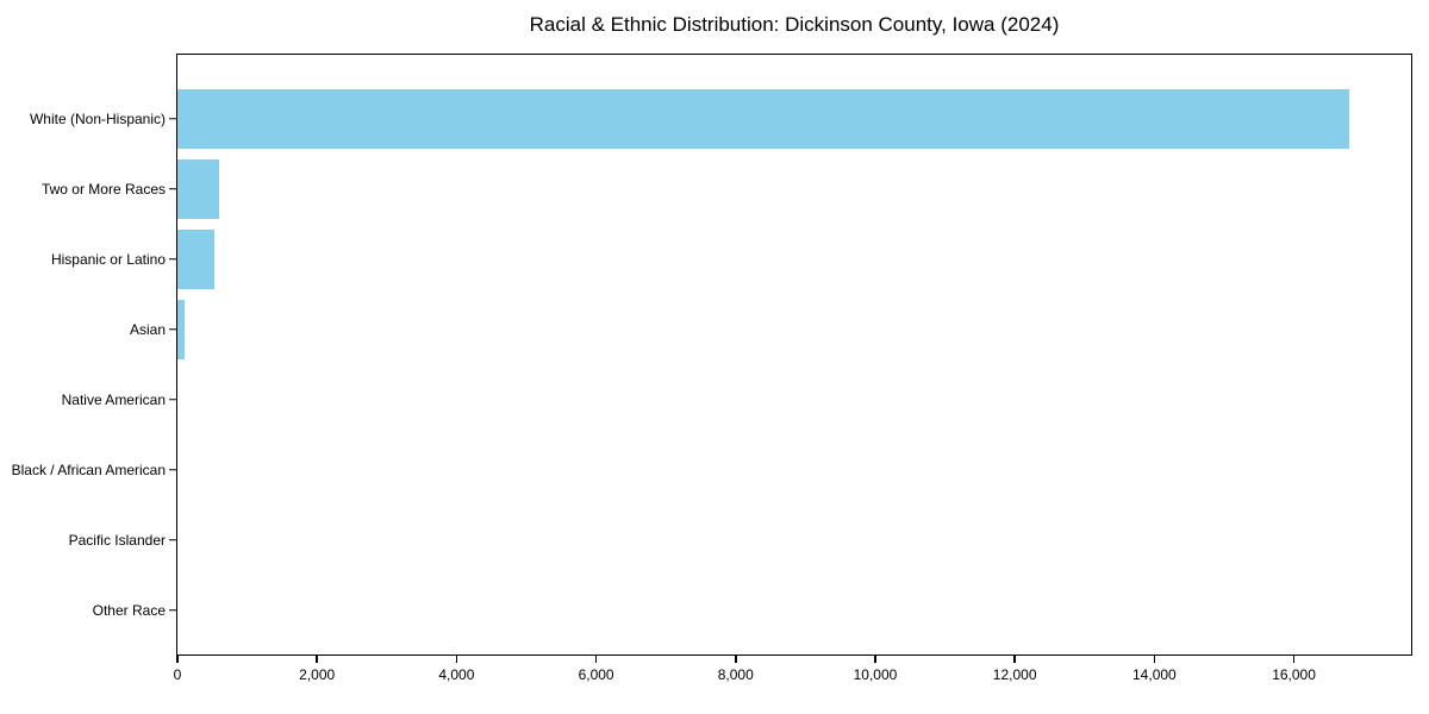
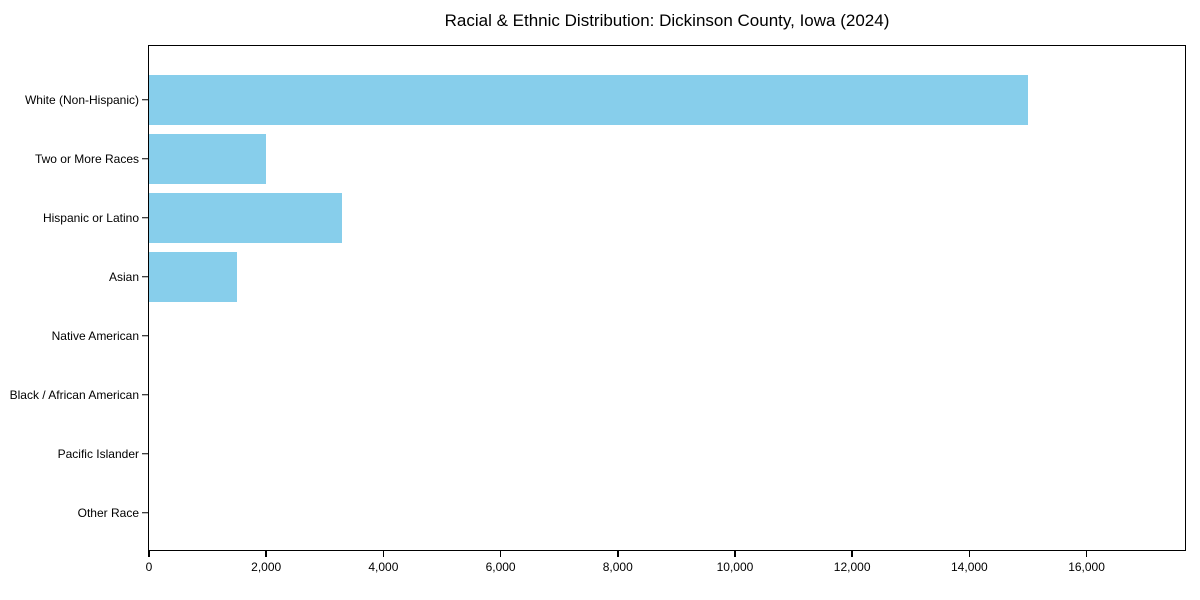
White (Non-Hispanic): 16800 -> 15000
Two or More Races: 600 -> 2000
Hispanic or Latino: 500 -> 3300
Asian: 100 -> 1500
